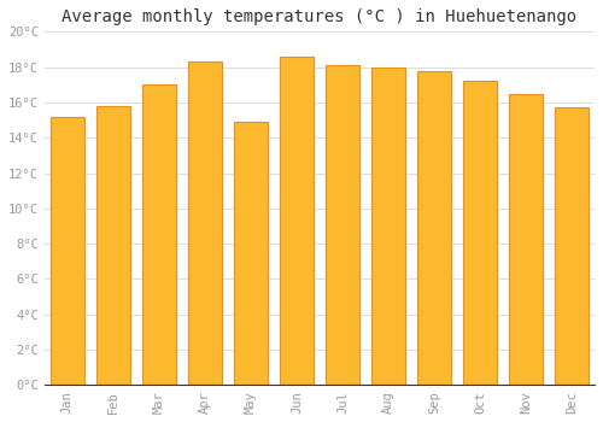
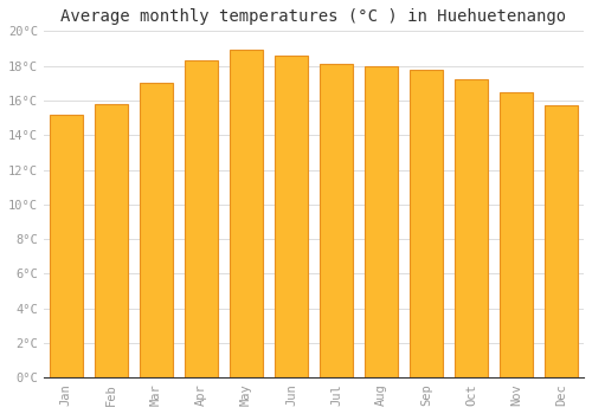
May: 14.9°C -> 18.9°C
